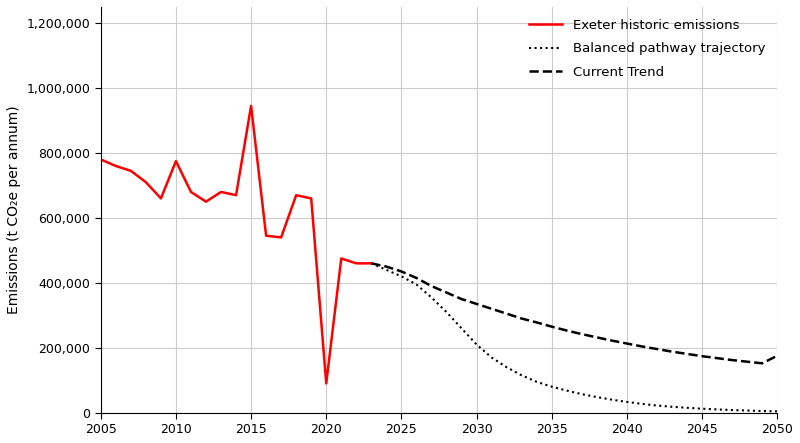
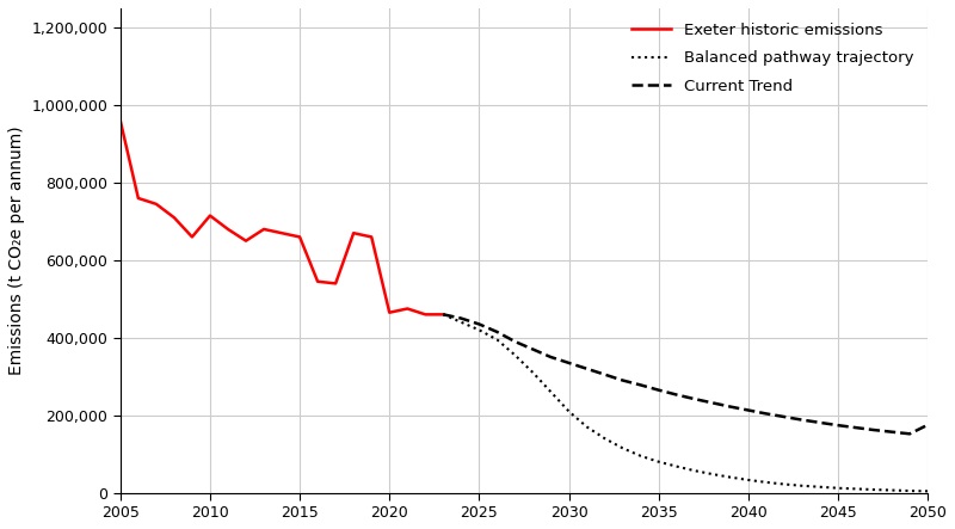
Exeter historic emissions/2005: 780,000 -> 960,000
Exeter historic emissions/2010: 775,000 -> 715,000
Exeter historic emissions/2015: 945,000 -> 660,000
Exeter historic emissions/2020: 90,000 -> 465,000
